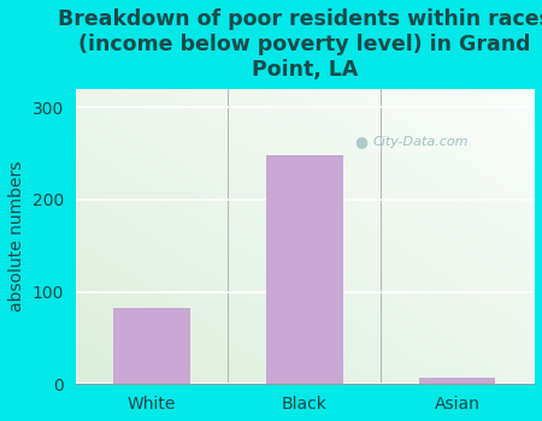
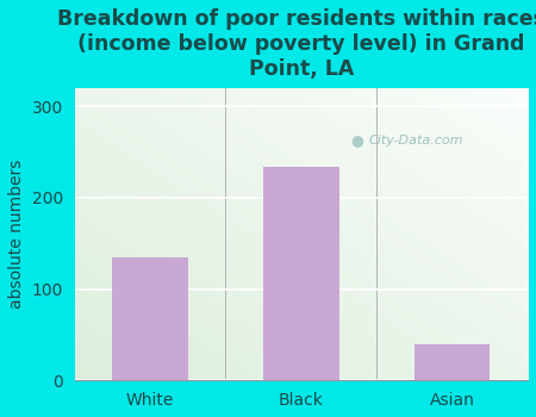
White: 83 -> 134
Black: 248 -> 234
Asian: 7 -> 40
